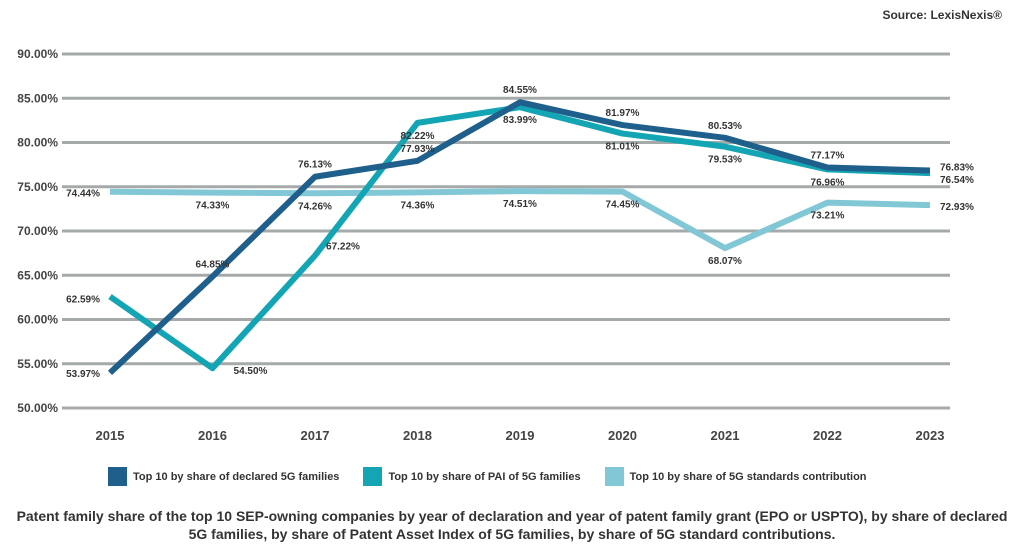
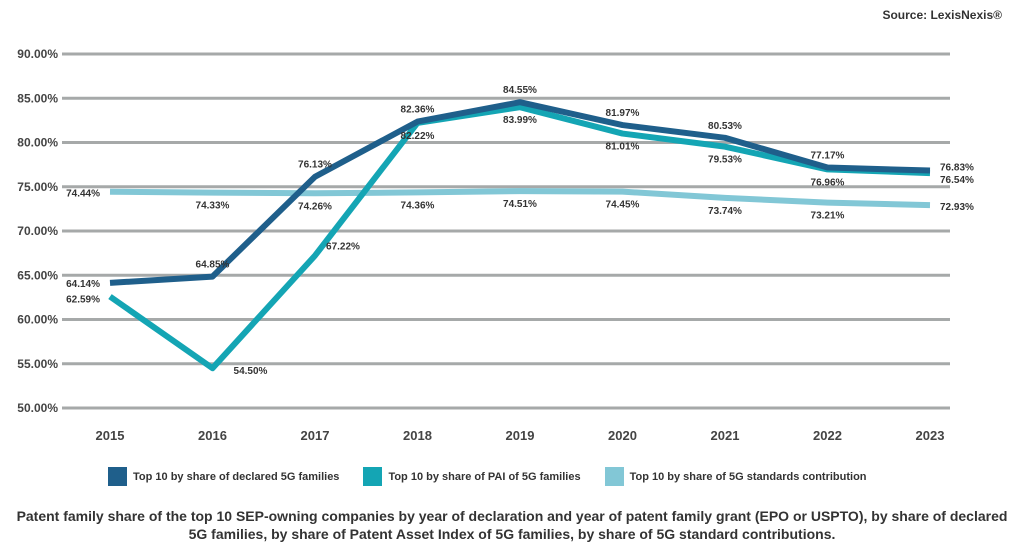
Top 10 by share of declared 5G families/2015: 53.97% -> 64.14%
Top 10 by share of declared 5G families/2018: 77.93% -> 82.36%
Top 10 by share of 5G standards contribution/2021: 68.07% -> 73.74%
